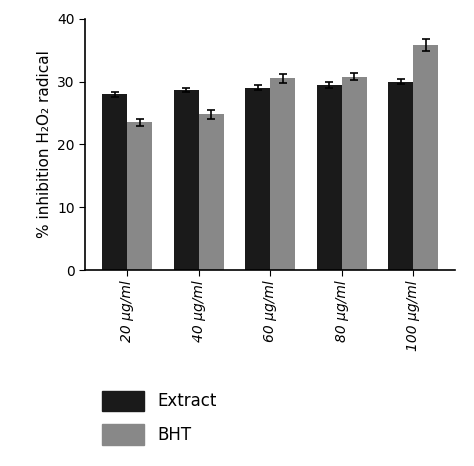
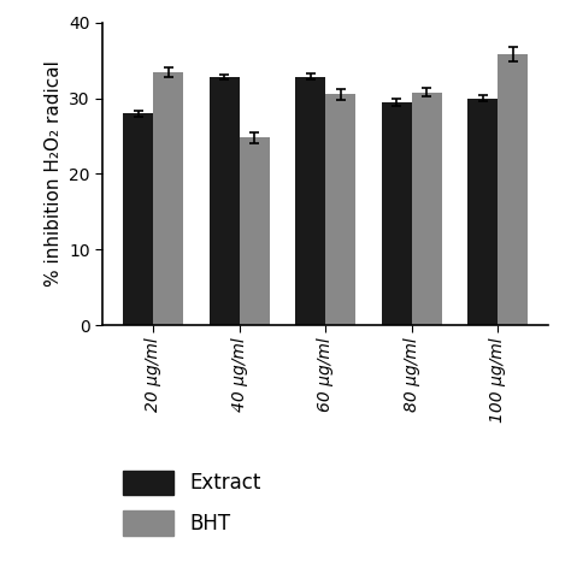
BHT/20 μg/ml: 23.5 -> 33.4
Extract/40 μg/ml: 28.7 -> 32.8
Extract/60 μg/ml: 29.0 -> 32.8
